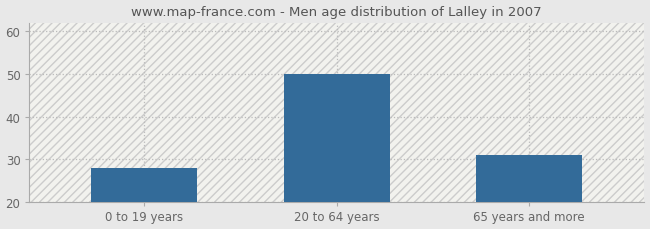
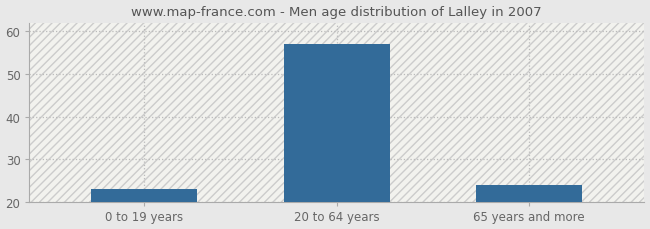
0 to 19 years: 28 -> 23
20 to 64 years: 50 -> 57
65 years and more: 31 -> 24
